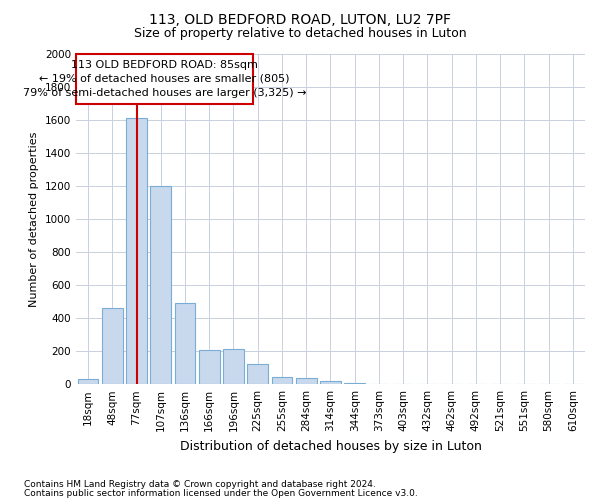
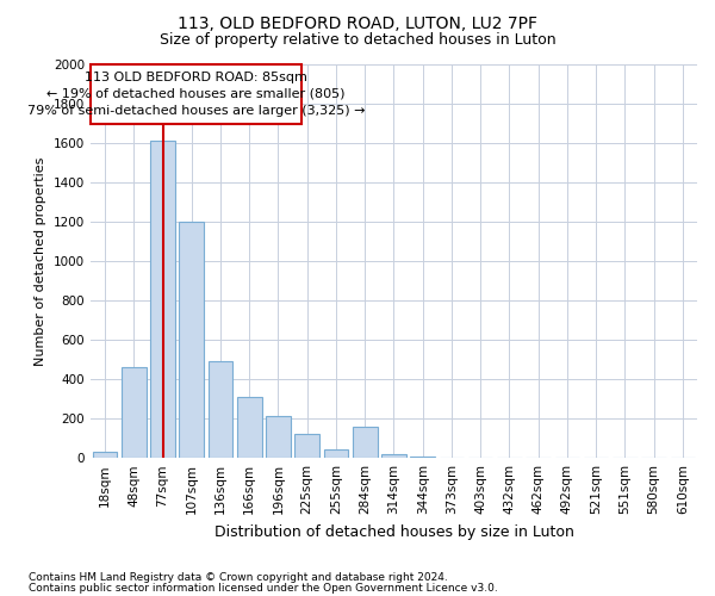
166sqm: 210 -> 310
284sqm: 40 -> 160
